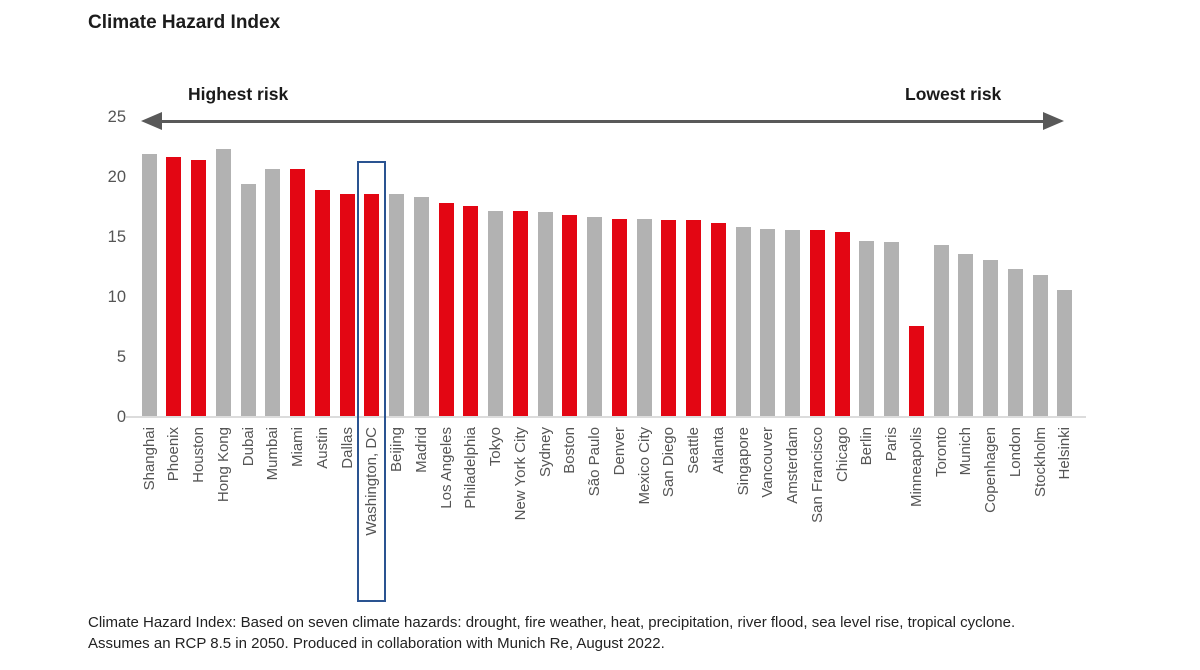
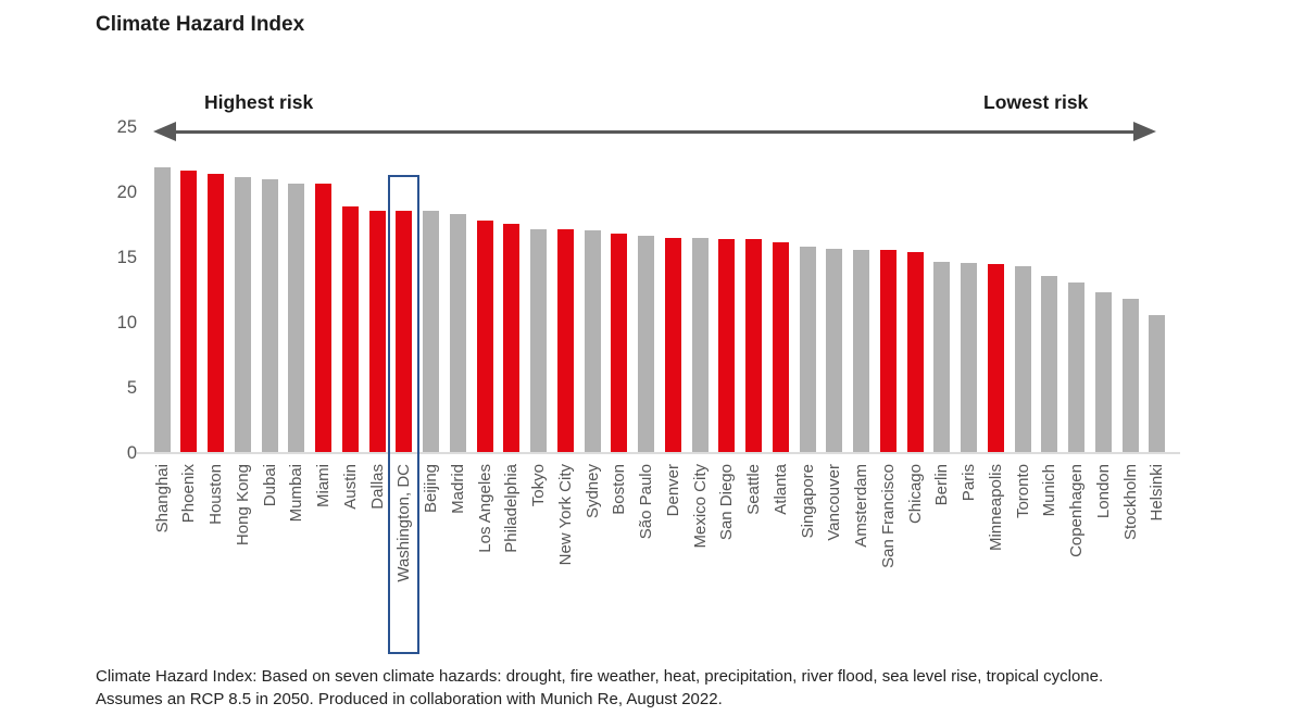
Hong Kong: 22.3 -> 21.2
Dubai: 19.4 -> 21.0
Minneapolis: 7.6 -> 14.5
